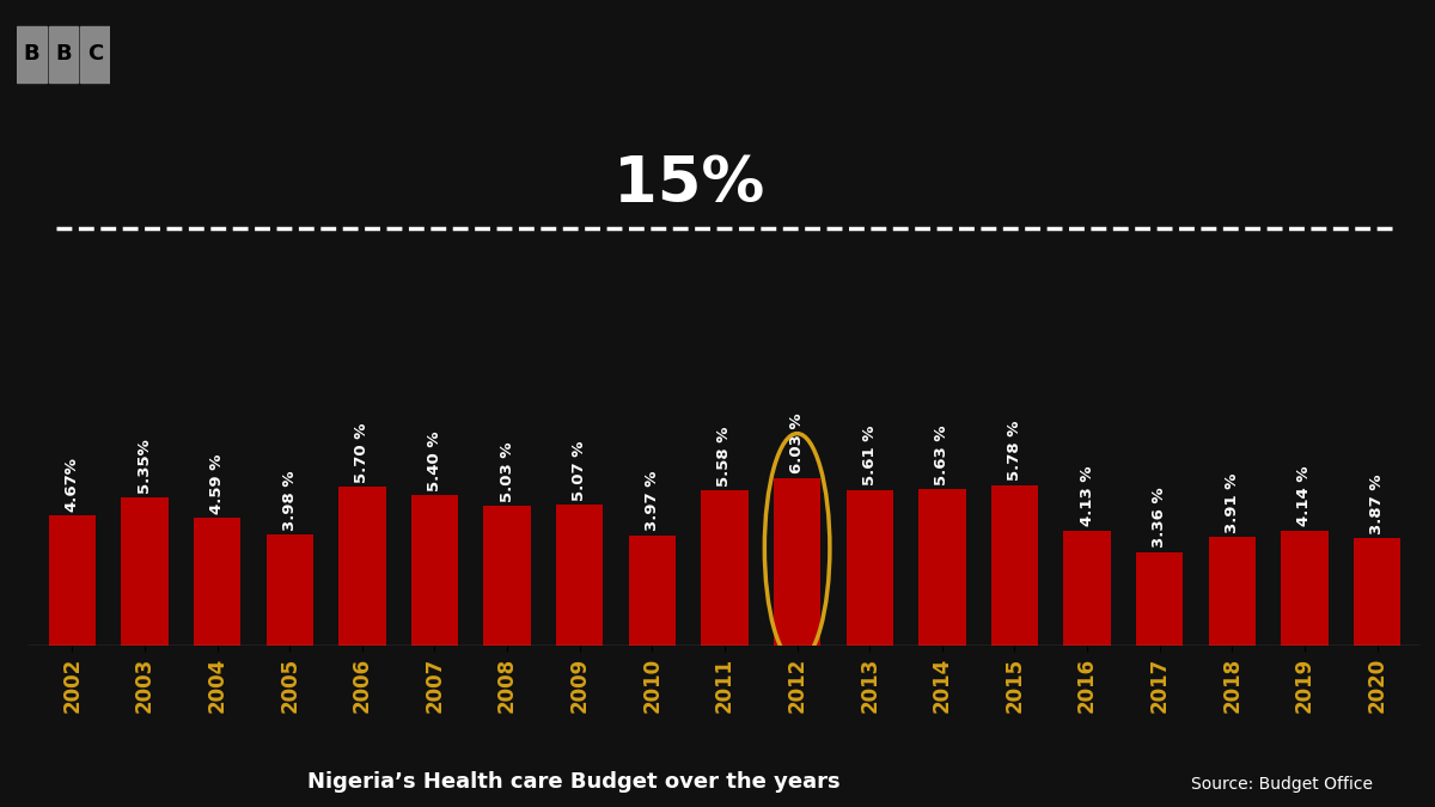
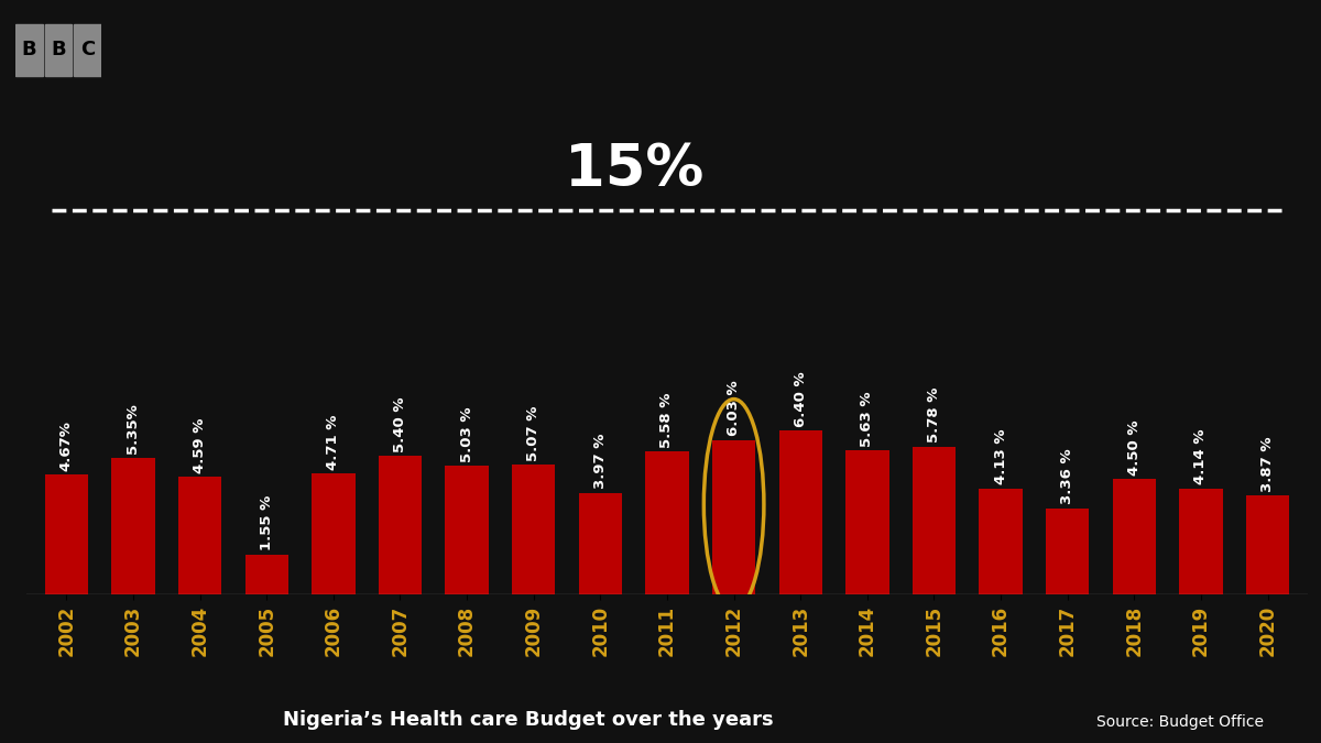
2005: 3.98 -> 1.55
2006: 5.70 -> 4.71
2013: 5.61 -> 6.40
2018: 3.91 -> 4.50
